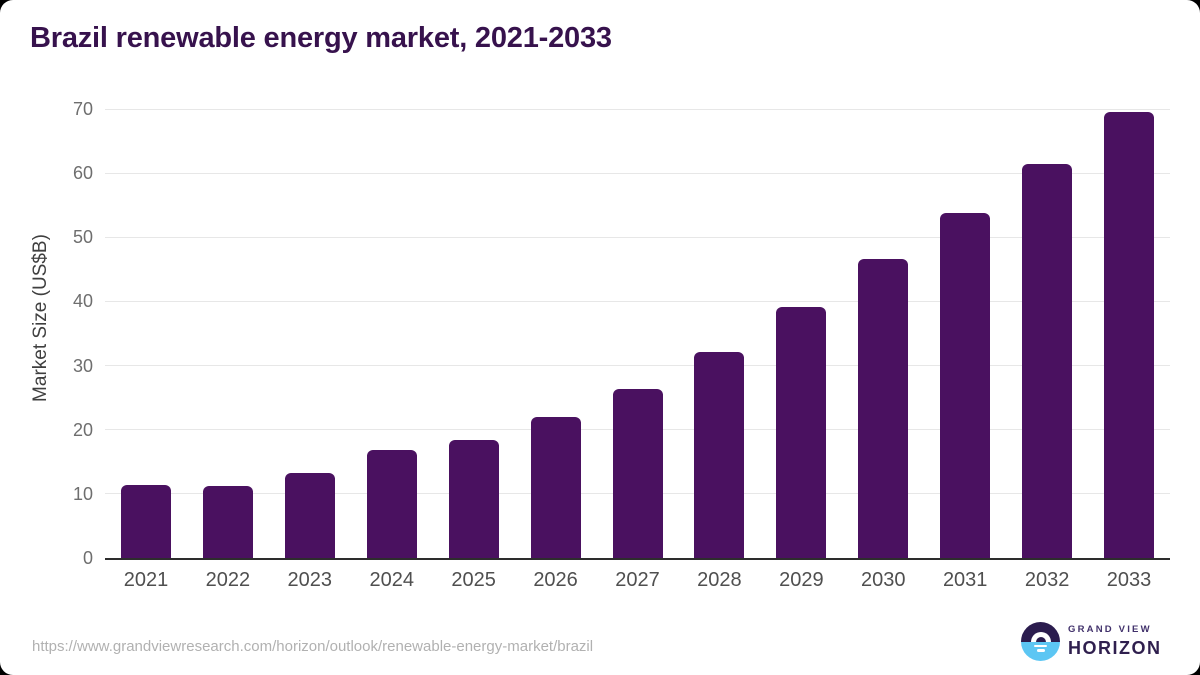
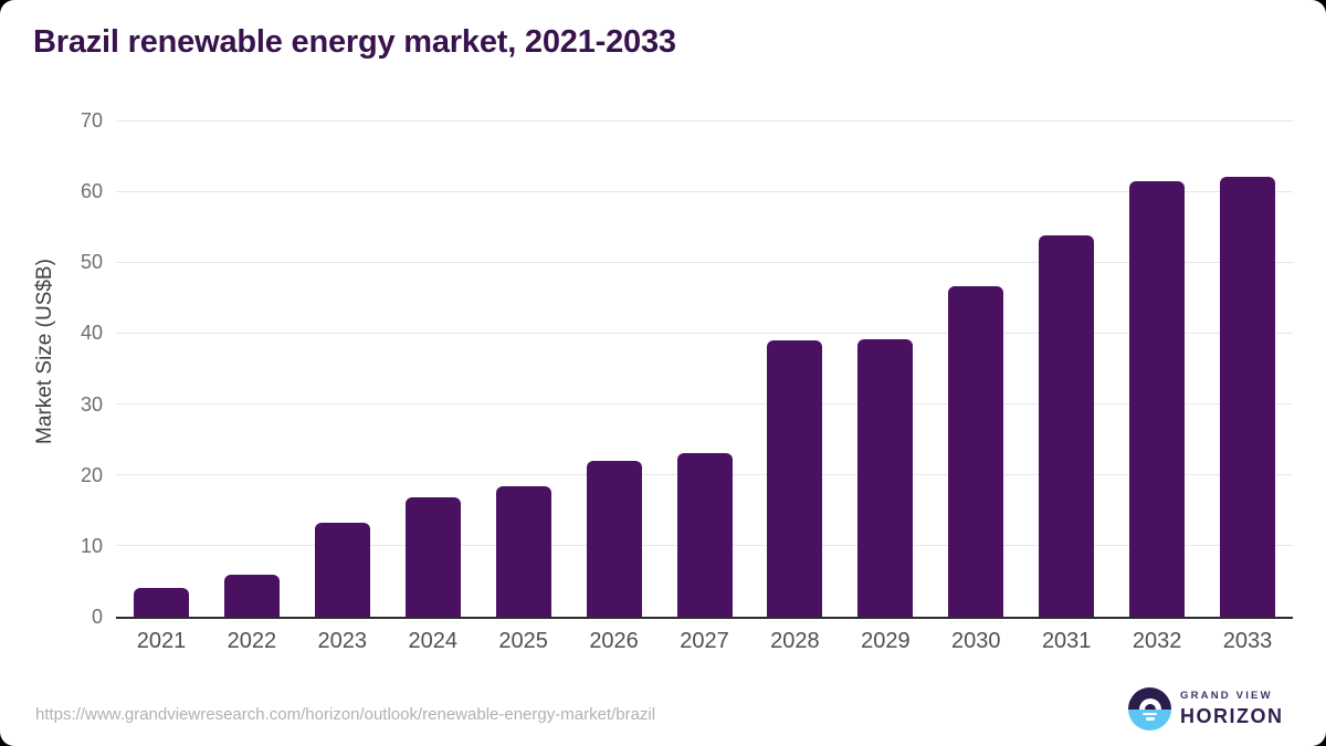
2021: 11 -> 4
2022: 11 -> 6
2027: 26 -> 23
2028: 32 -> 39
2033: 70 -> 62
